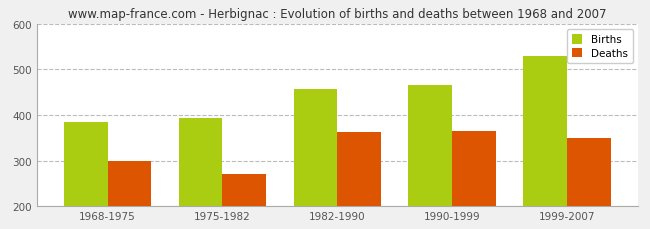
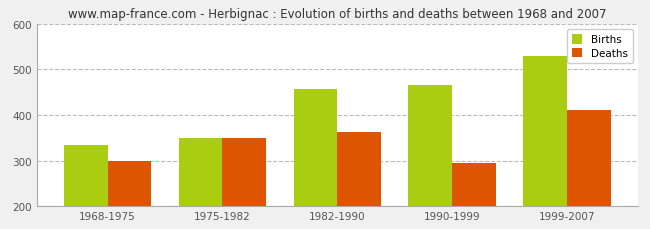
Births/1968-1975: 384 -> 335
Births/1975-1982: 394 -> 350
Deaths/1975-1982: 271 -> 350
Deaths/1990-1999: 364 -> 295
Deaths/1999-2007: 350 -> 410
